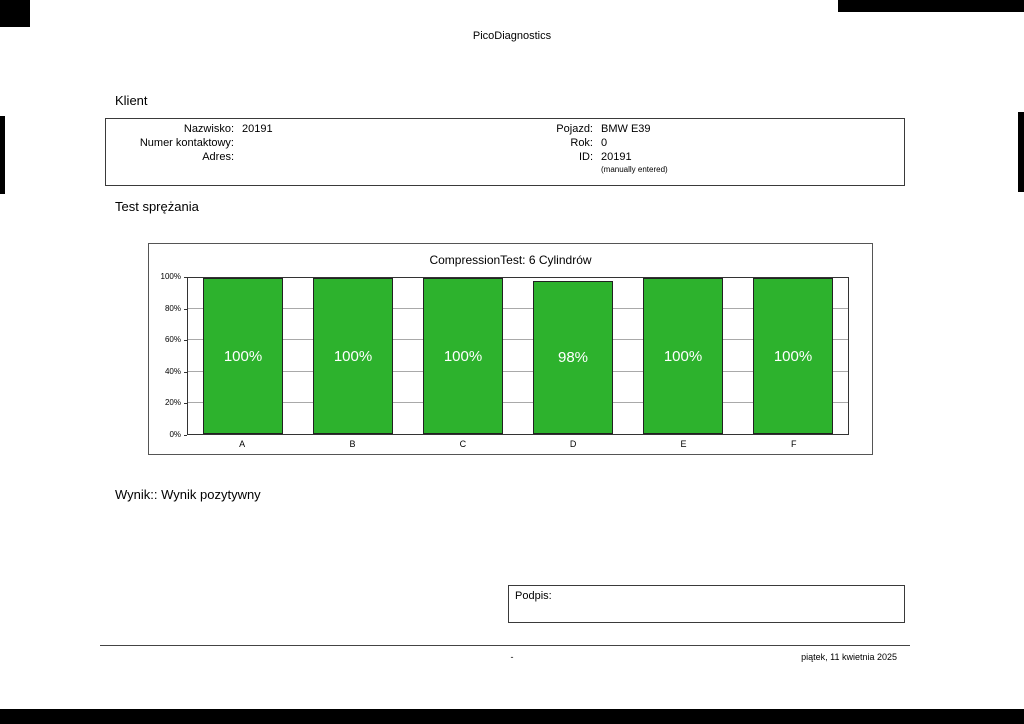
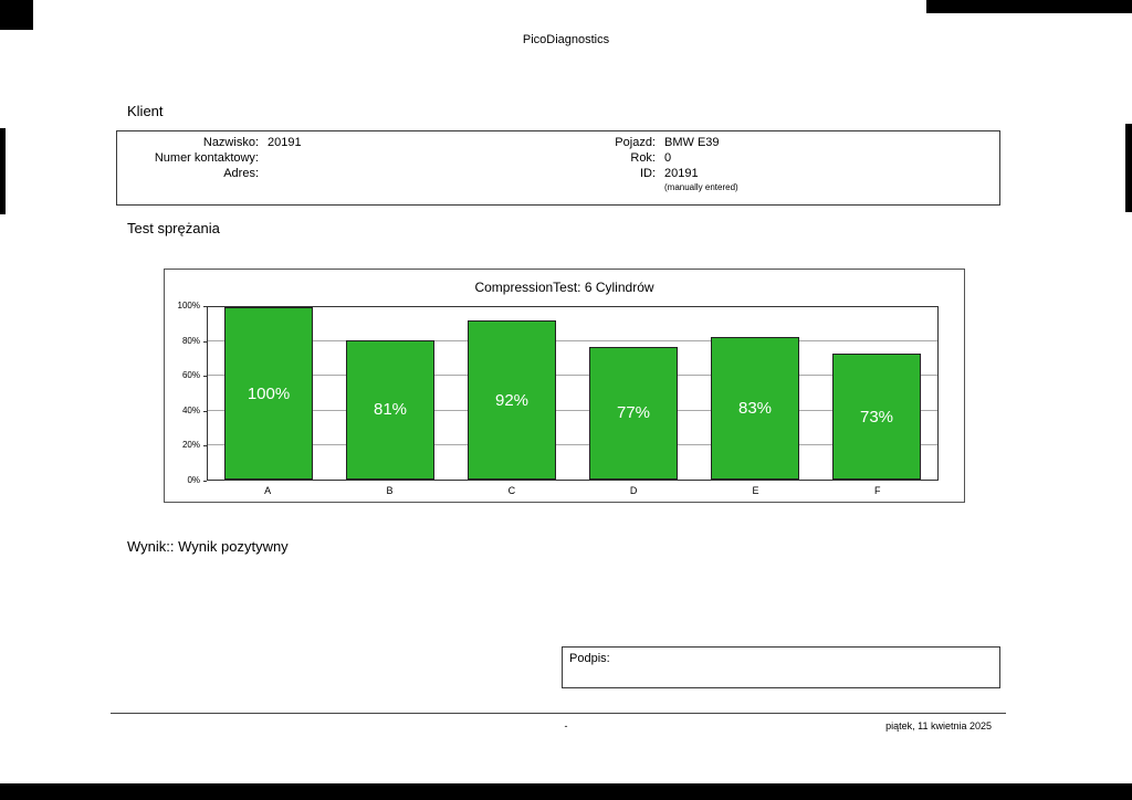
B: 100% -> 81%
C: 100% -> 92%
D: 98% -> 77%
E: 100% -> 83%
F: 100% -> 73%
